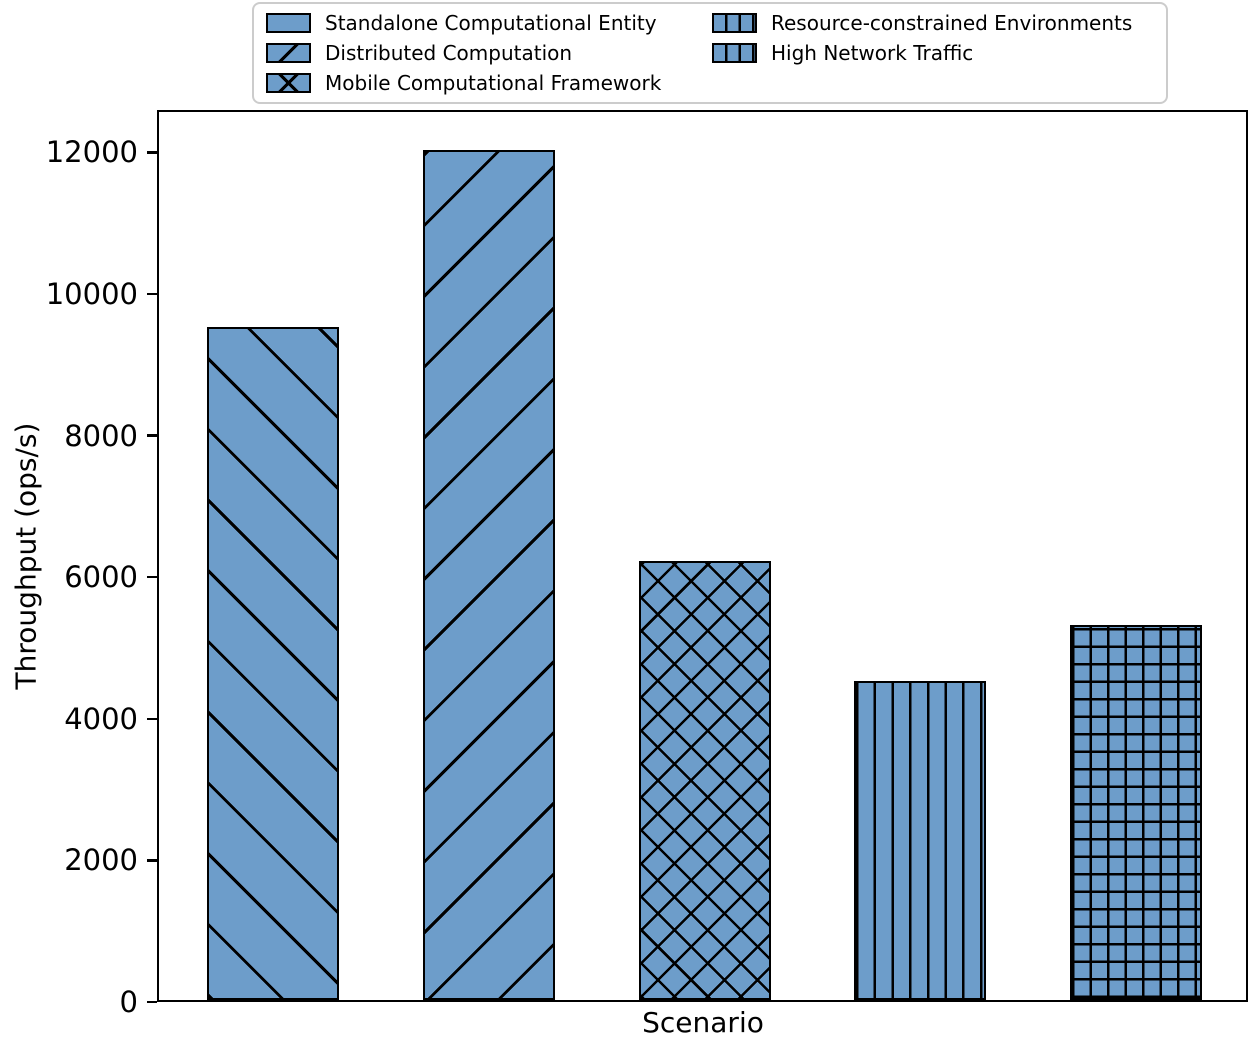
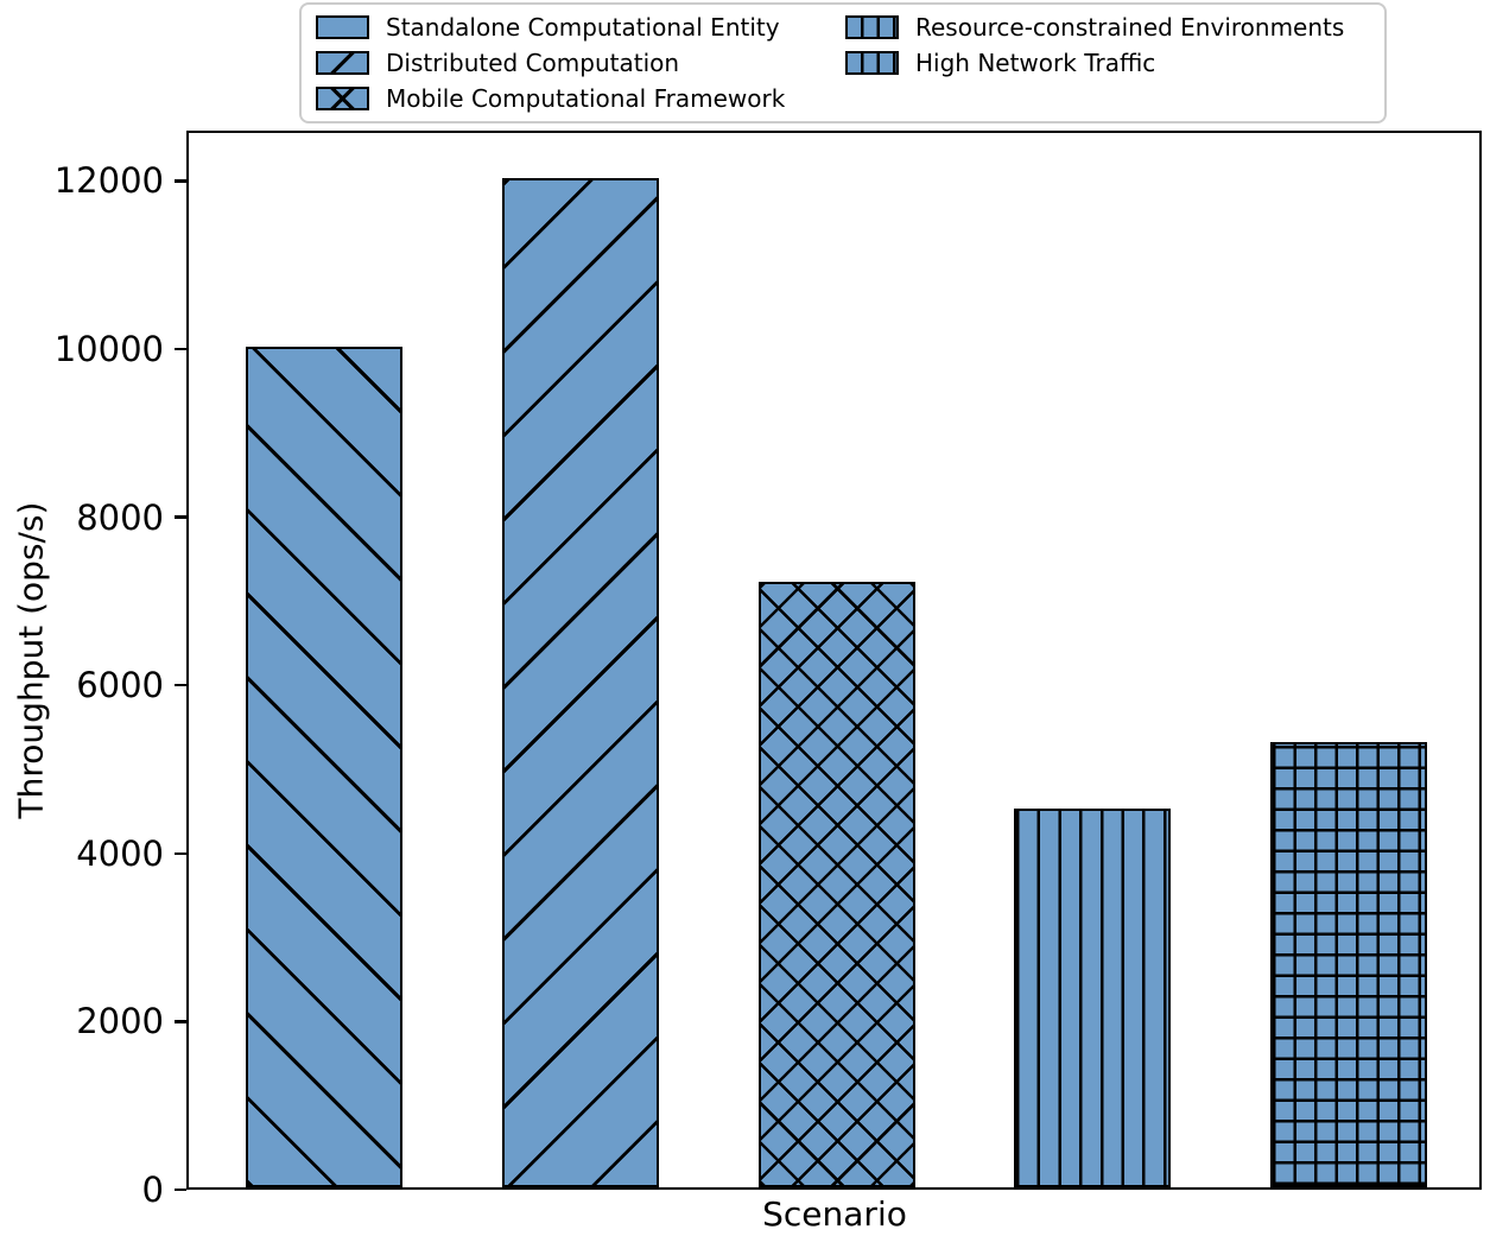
Standalone Computational Entity: 9500 -> 10000
Mobile Computational Framework: 6200 -> 7200
